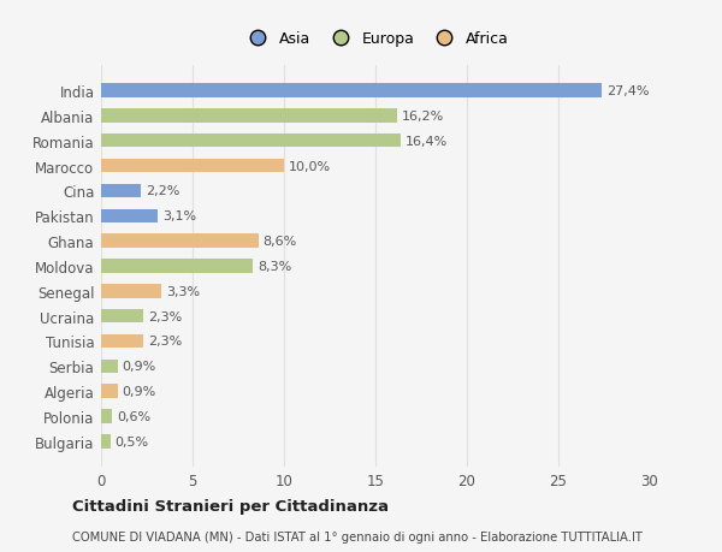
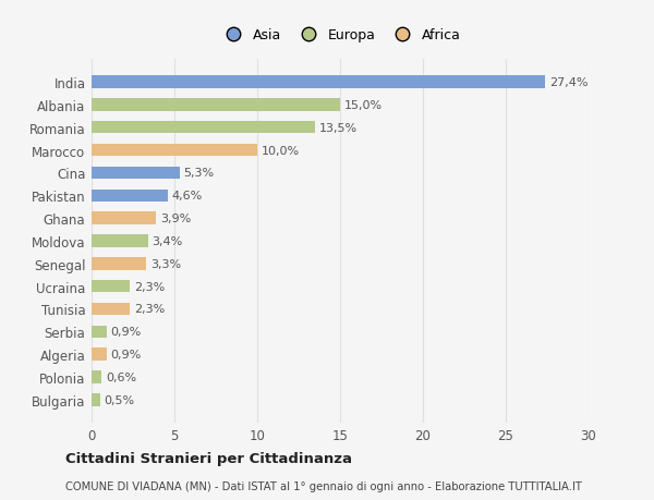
Albania: 16,2% -> 15,0%
Romania: 16,4% -> 13,5%
Cina: 2,2% -> 5,3%
Pakistan: 3,1% -> 4,6%
Ghana: 8,6% -> 3,9%
Moldova: 8,3% -> 3,4%
